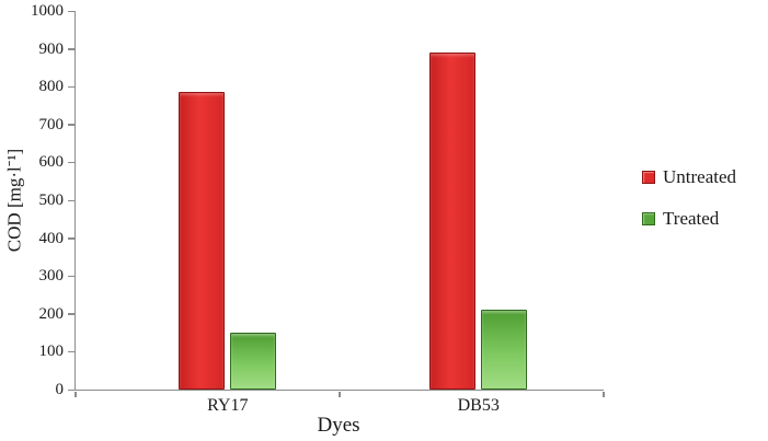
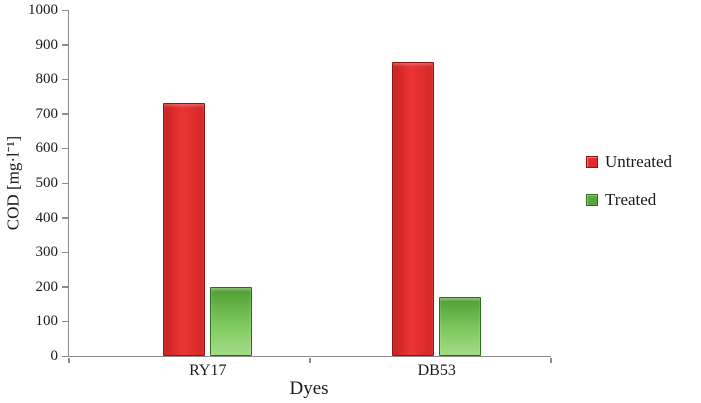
Untreated/RY17: 780 -> 730
Treated/RY17: 150 -> 200
Untreated/DB53: 890 -> 850
Treated/DB53: 210 -> 170
